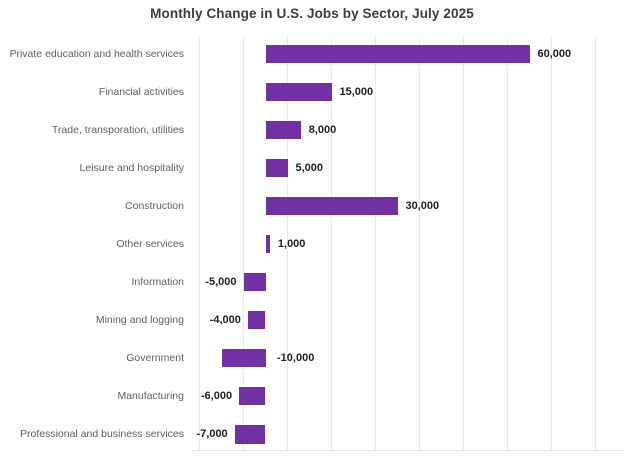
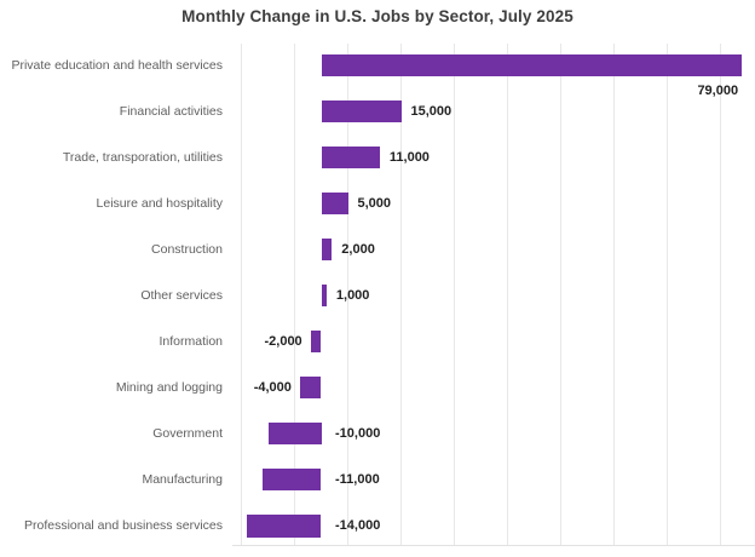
Private education and health services: 60,000 -> 79,000
Trade, transporation, utilities: 8,000 -> 11,000
Construction: 30,000 -> 2,000
Information: -5,000 -> -2,000
Manufacturing: -6,000 -> -11,000
Professional and business services: -7,000 -> -14,000
